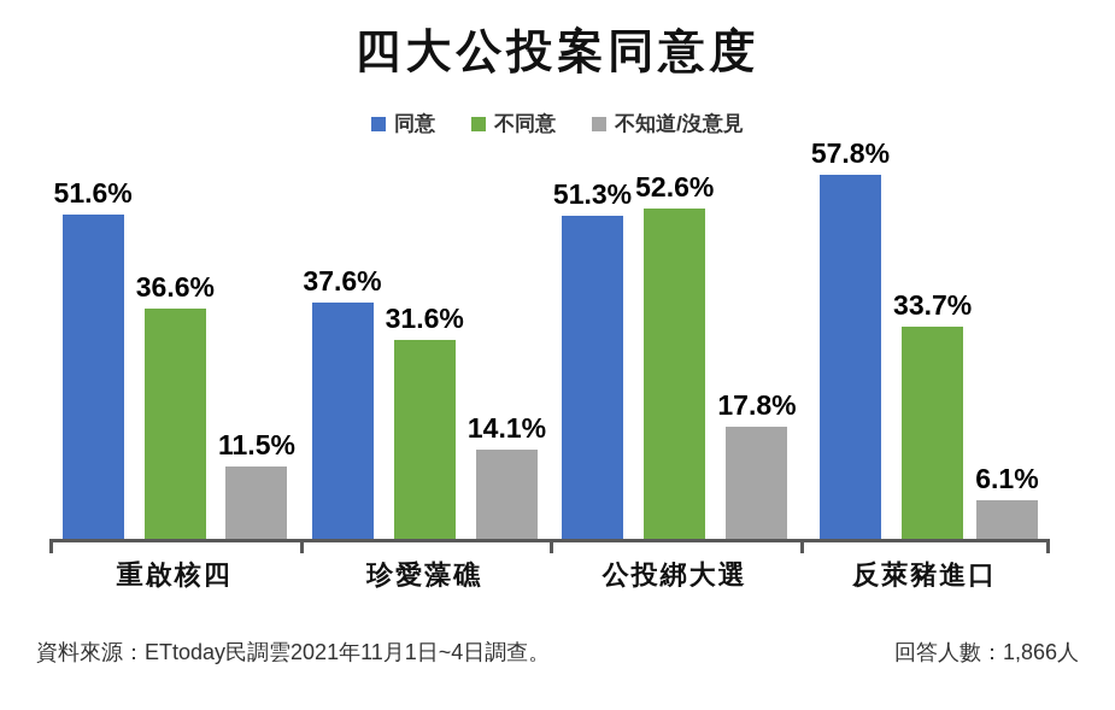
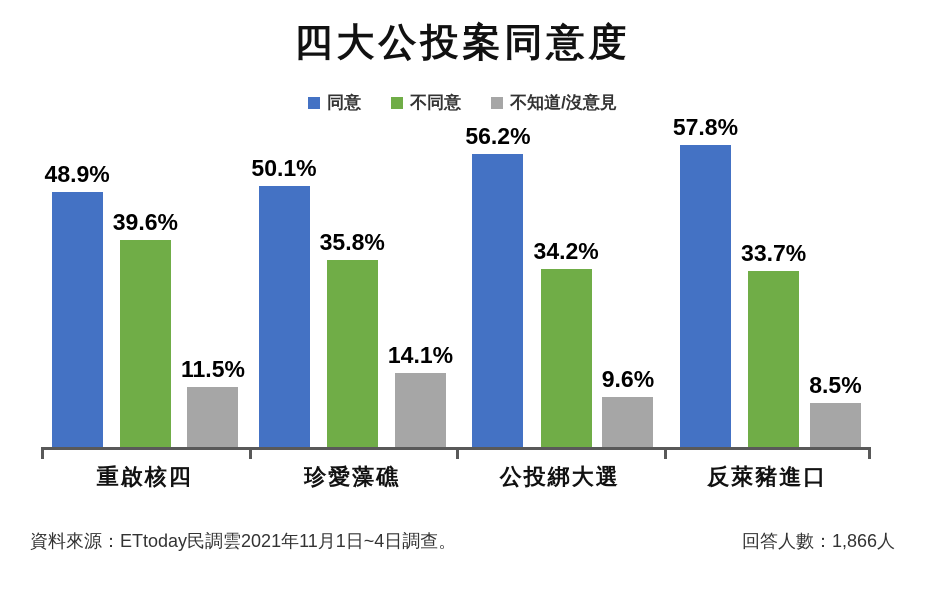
同意/重啟核四: 51.6% -> 48.9%
不同意/重啟核四: 36.6% -> 39.6%
同意/珍愛藻礁: 37.6% -> 50.1%
不同意/珍愛藻礁: 31.6% -> 35.8%
同意/公投綁大選: 51.3% -> 56.2%
不同意/公投綁大選: 52.6% -> 34.2%
不知道/沒意見/公投綁大選: 17.8% -> 9.6%
不知道/沒意見/反萊豬進口: 6.1% -> 8.5%
